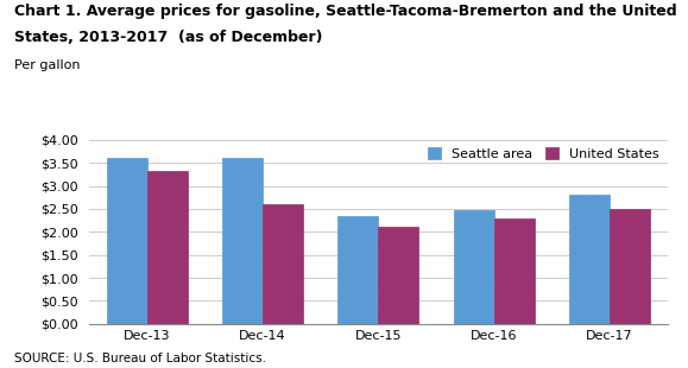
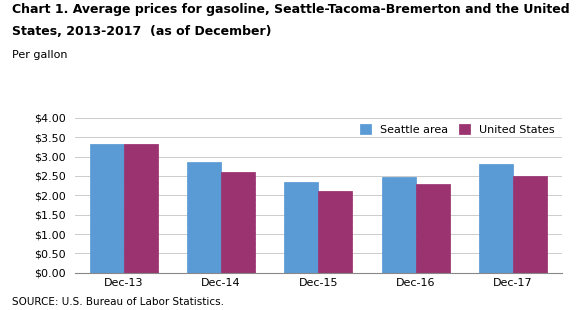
Seattle area/Dec-13: $3.60 -> $3.33
Seattle area/Dec-14: $3.60 -> $2.87
